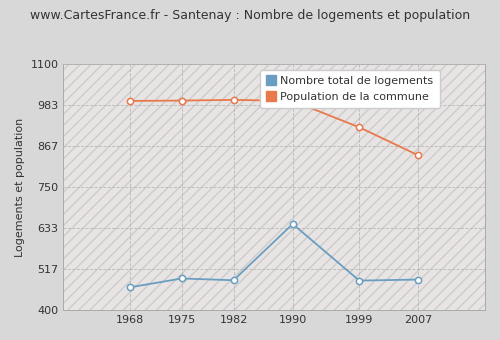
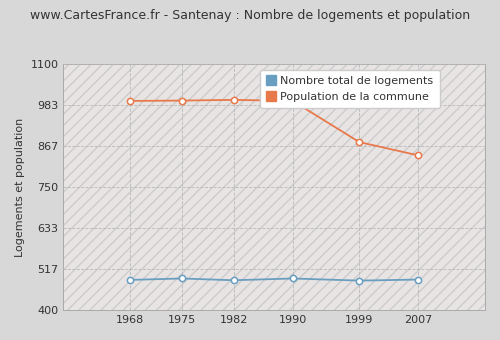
Nombre total de logements/1968: 465 -> 486
Nombre total de logements/1990: 645 -> 490
Population de la commune/1999: 920 -> 878
